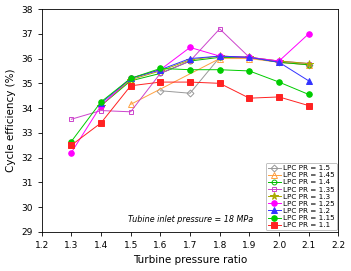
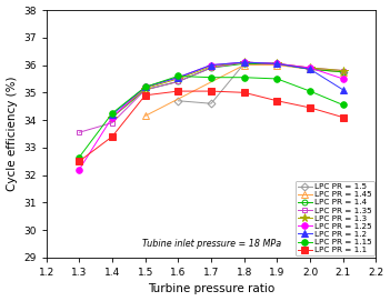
LPC PR = 1.35/1.5: 33.85 -> 35.10
LPC PR = 1.25/1.7: 36.45 -> 36.00
LPC PR = 1.35/1.8: 37.20 -> 36.10
LPC PR = 1.1/1.9: 34.40 -> 34.70
LPC PR = 1.25/2.1: 37.00 -> 35.50
